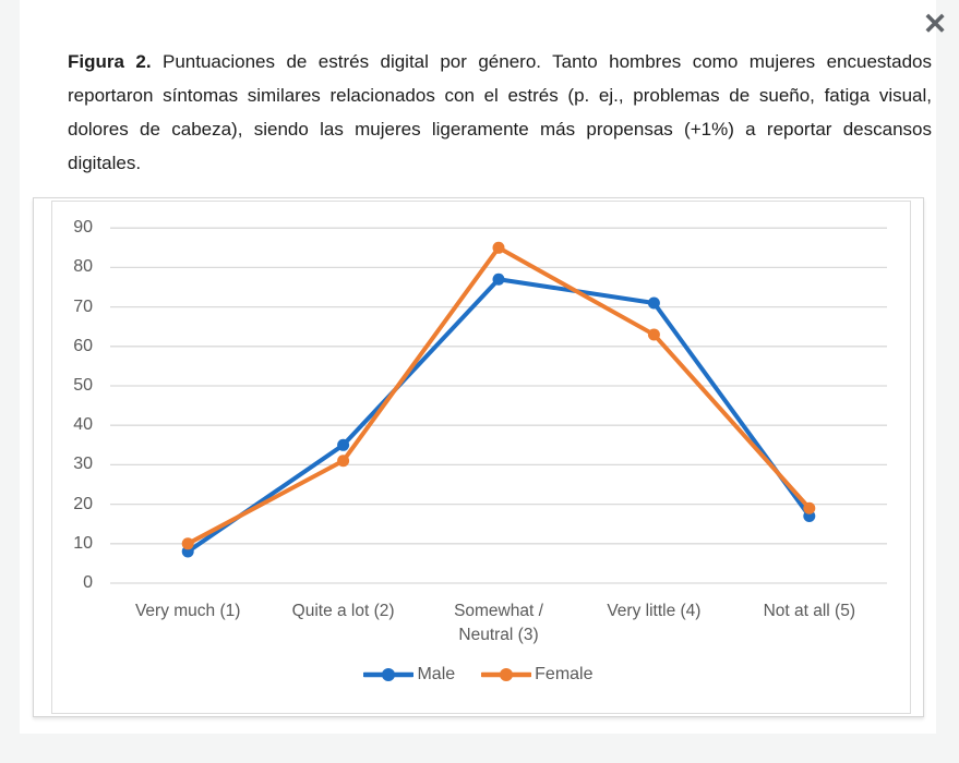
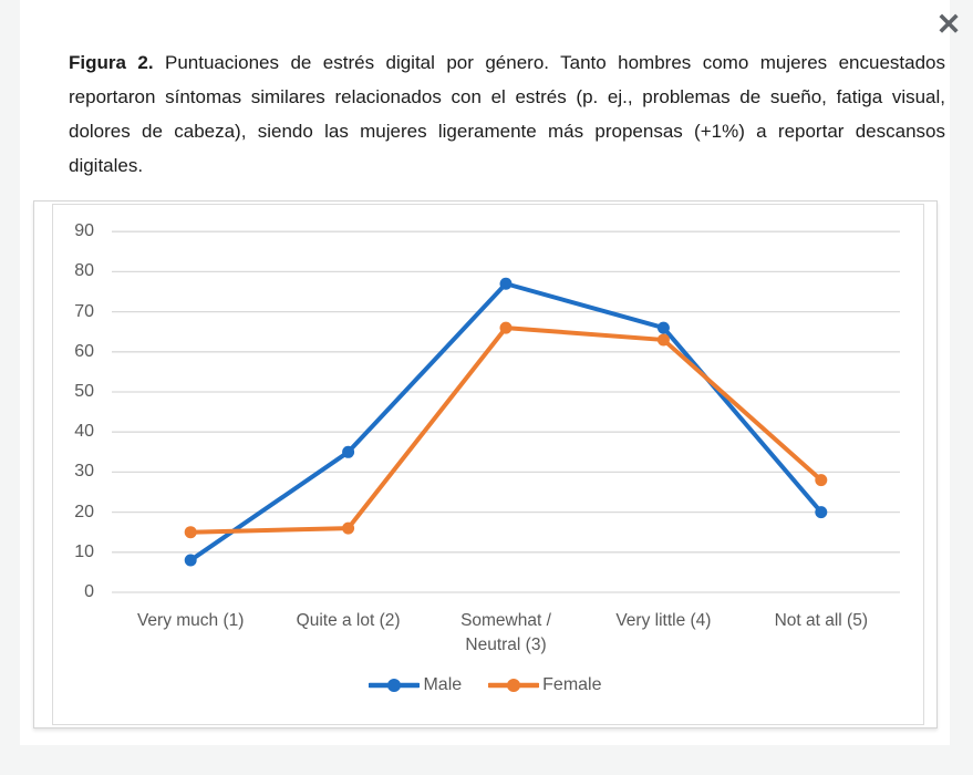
Female/Very much (1): 10 -> 15
Female/Quite a lot (2): 31 -> 16
Female/Somewhat / Neutral (3): 85 -> 66
Male/Very little (4): 71 -> 66
Male/Not at all (5): 17 -> 20
Female/Not at all (5): 19 -> 28
